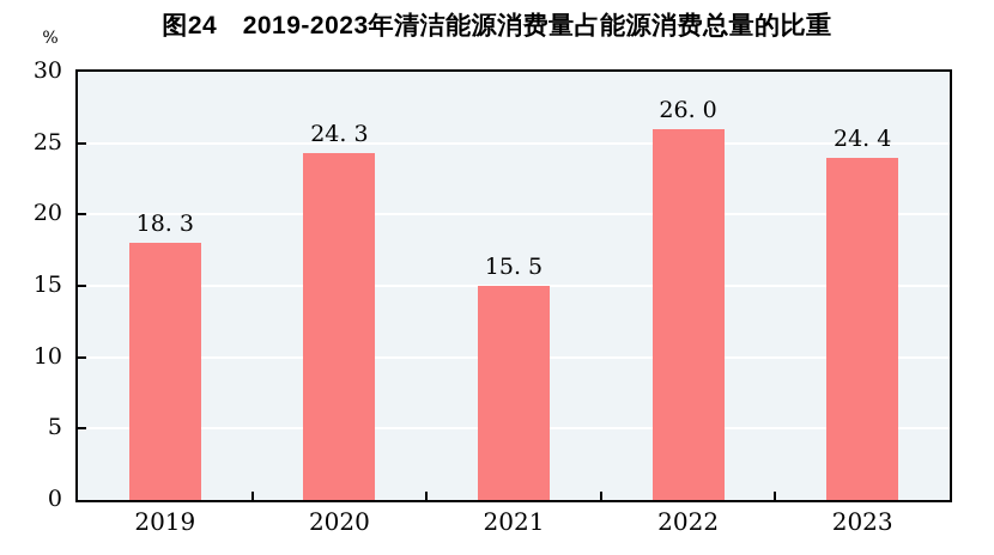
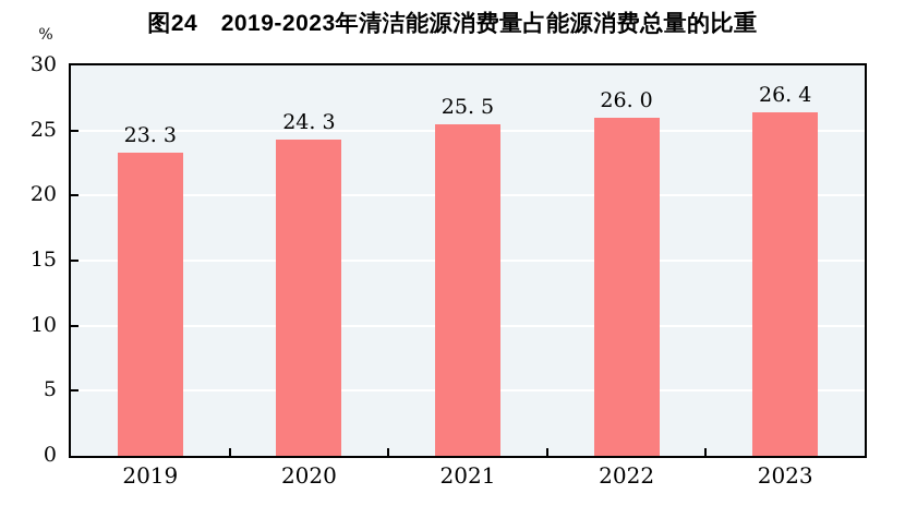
2019: 18 -> 23
2021: 15 -> 25
2023: 24 -> 26
